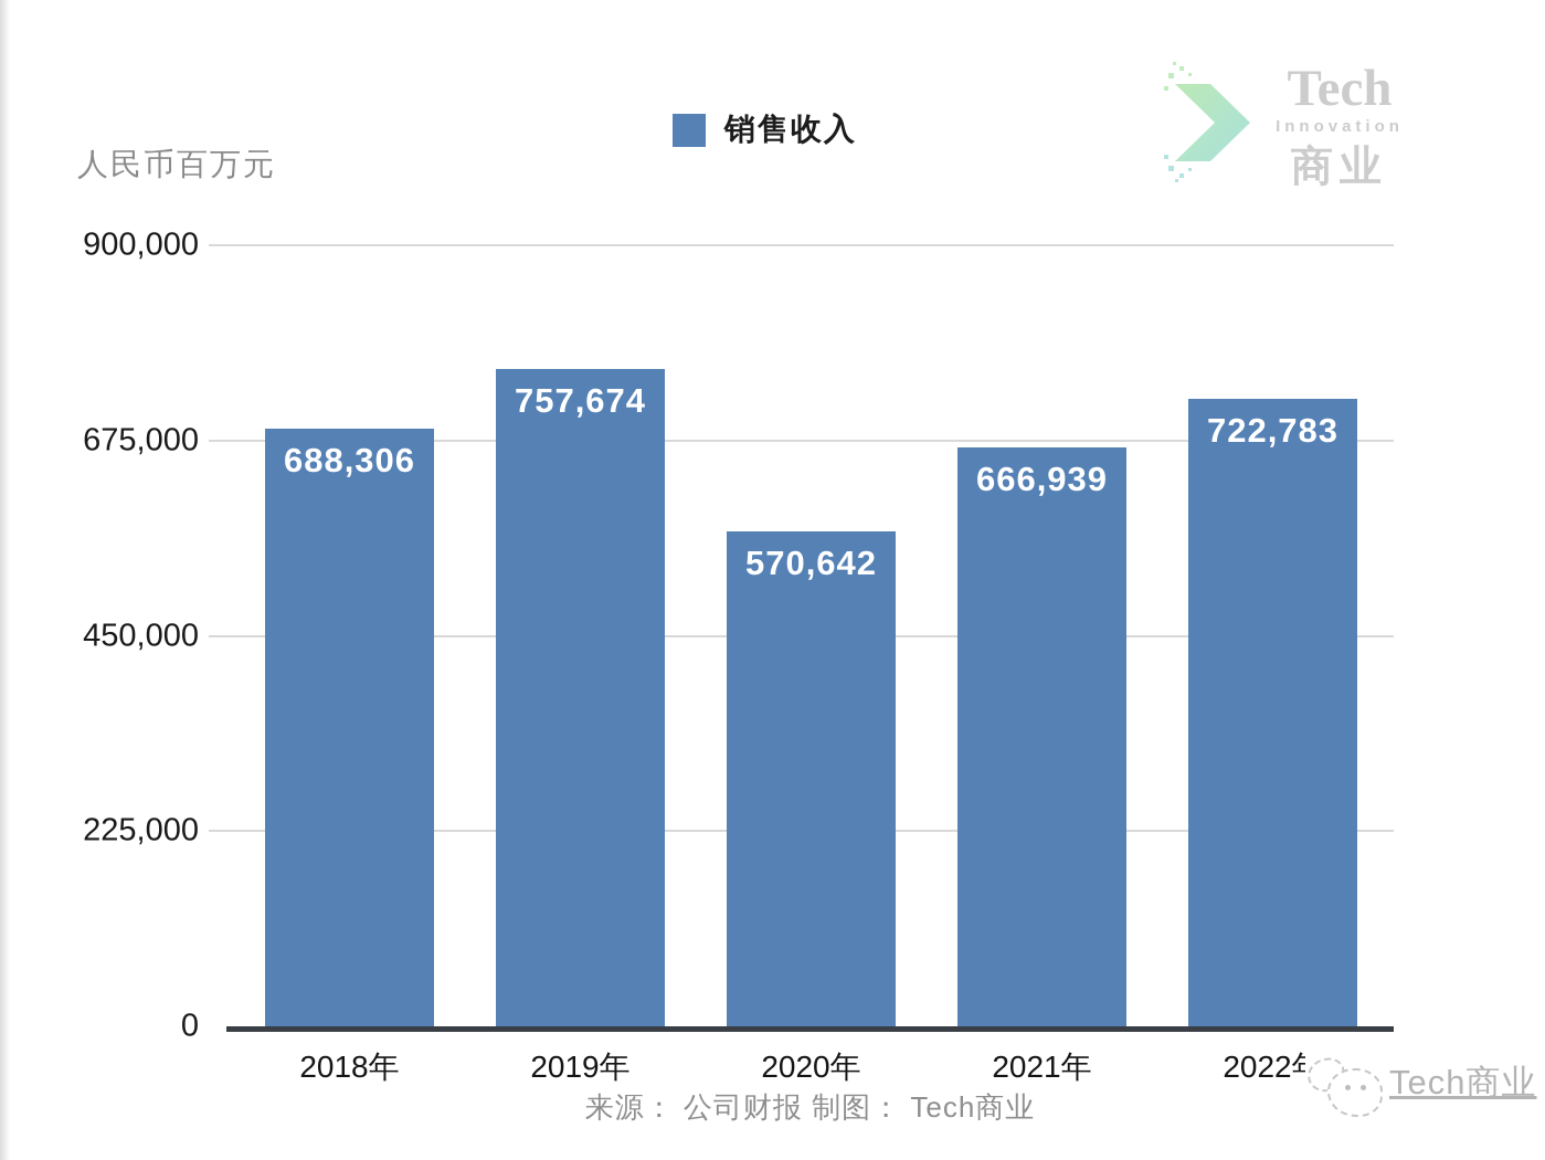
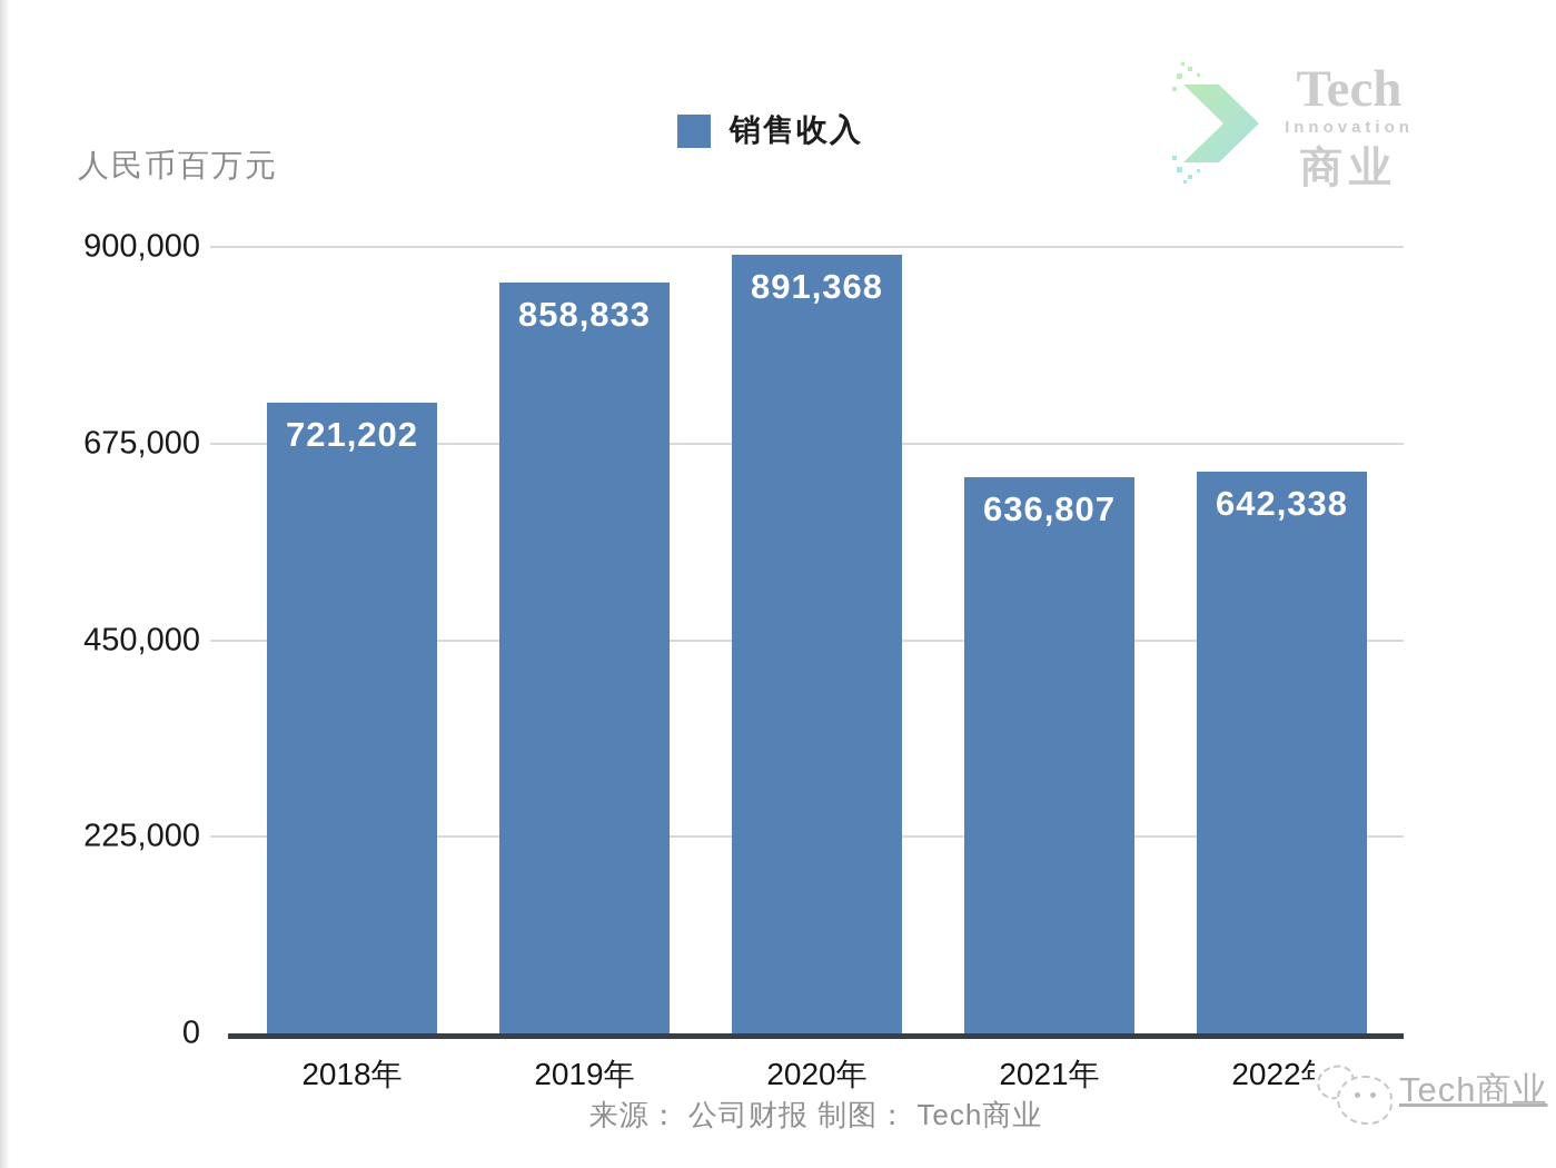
2018年: 688,306 -> 721,202
2019年: 757,674 -> 858,833
2020年: 570,642 -> 891,368
2021年: 666,939 -> 636,807
2022年: 722,783 -> 642,338
